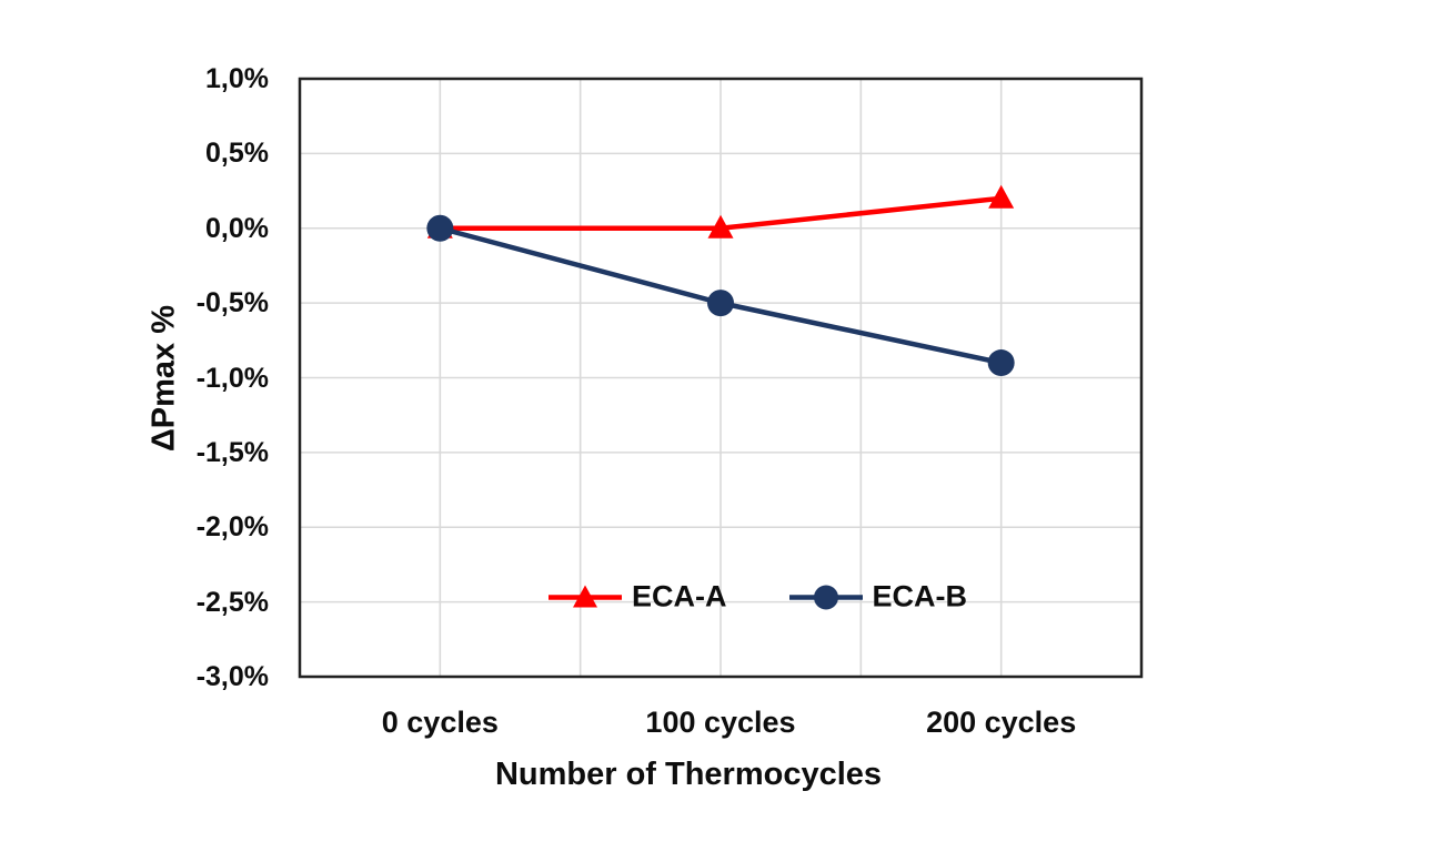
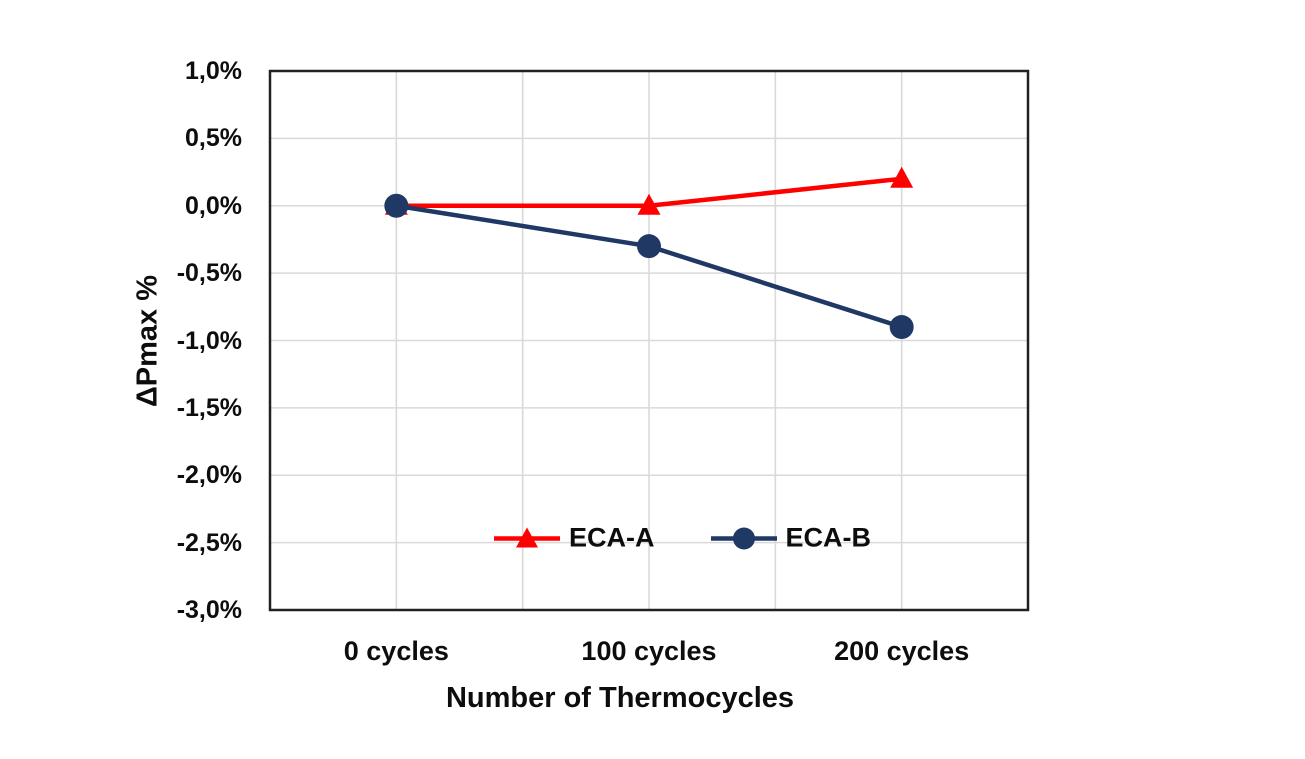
ECA-B/100 cycles: -0,5% -> -0,3%
